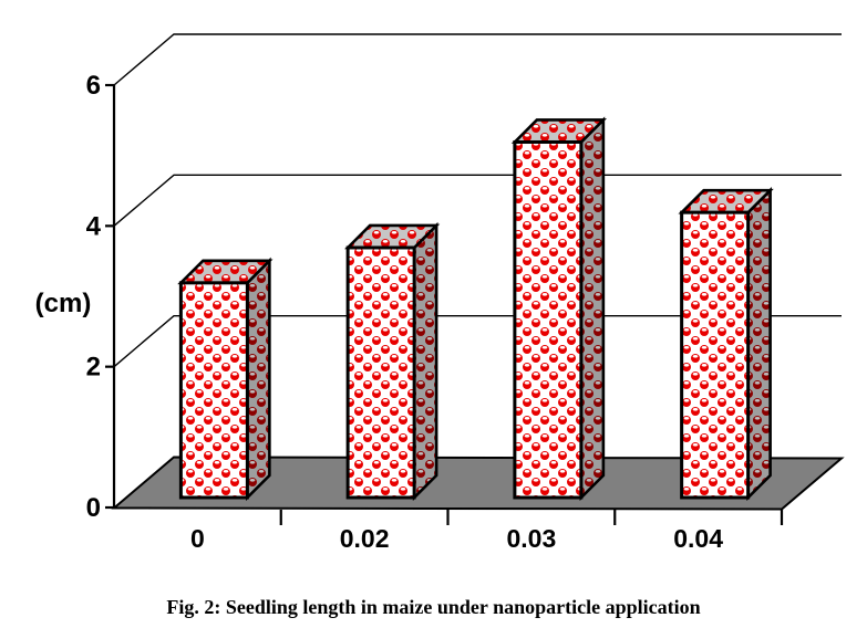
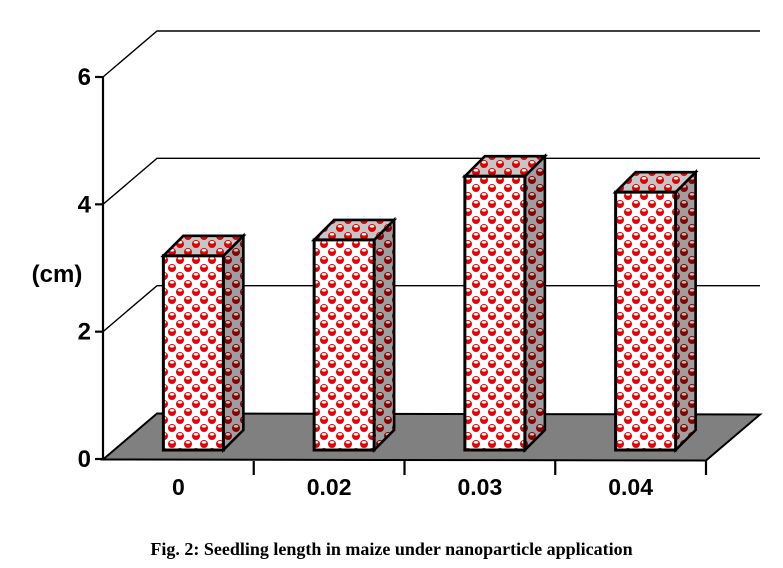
0.02: 3.5 -> 3.3
0.03: 5.0 -> 4.3
